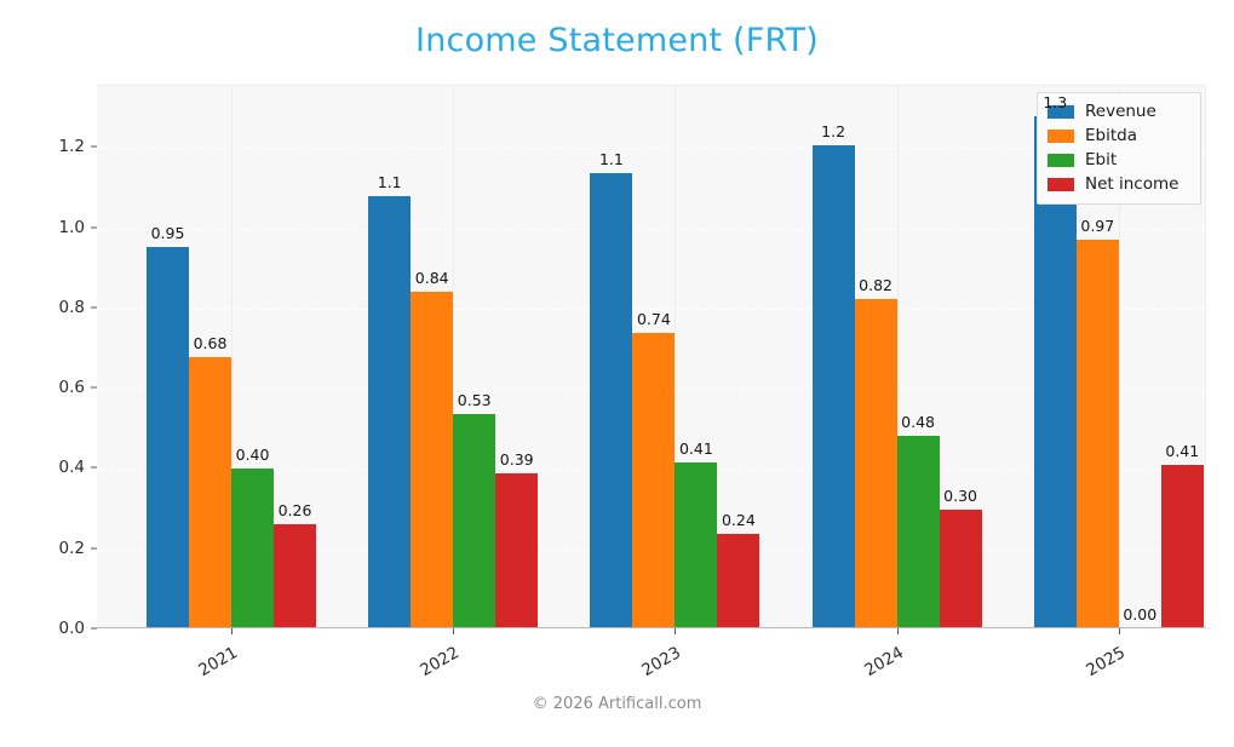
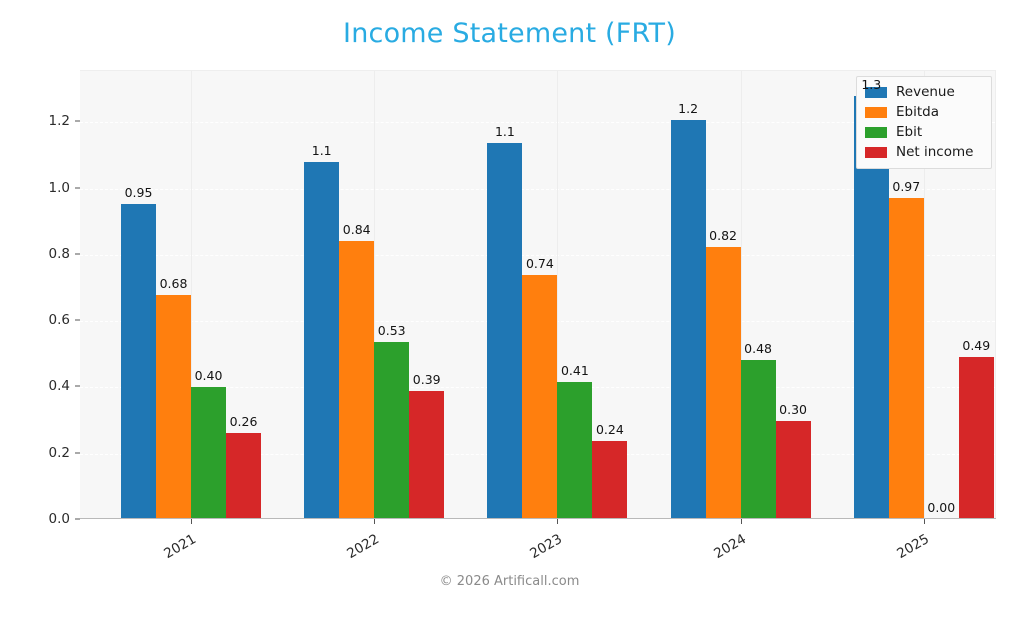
Net income/2025: 0.41 -> 0.49
